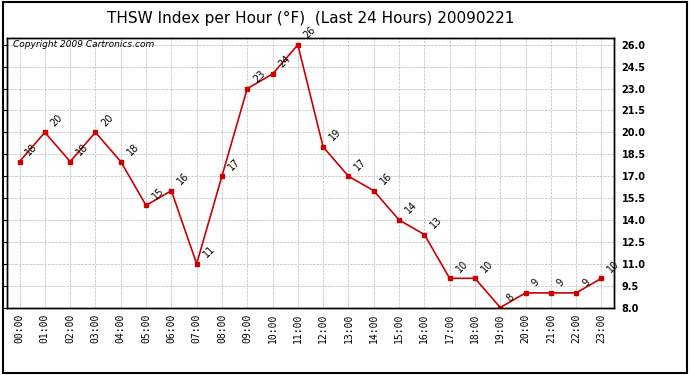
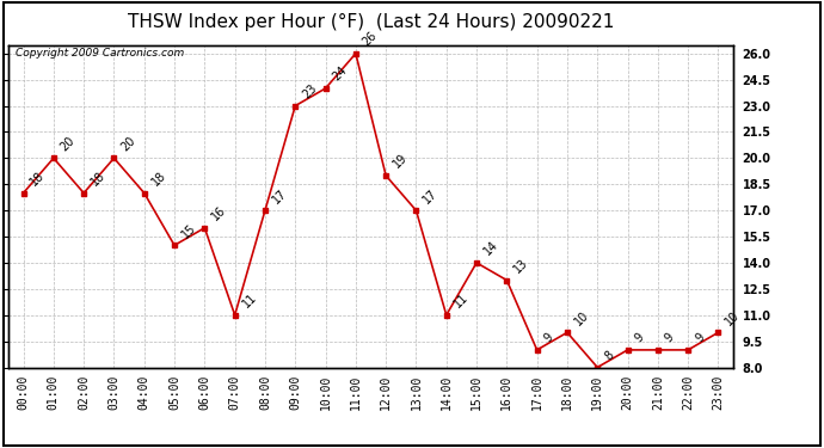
14:00: 16 -> 11
17:00: 10 -> 9
